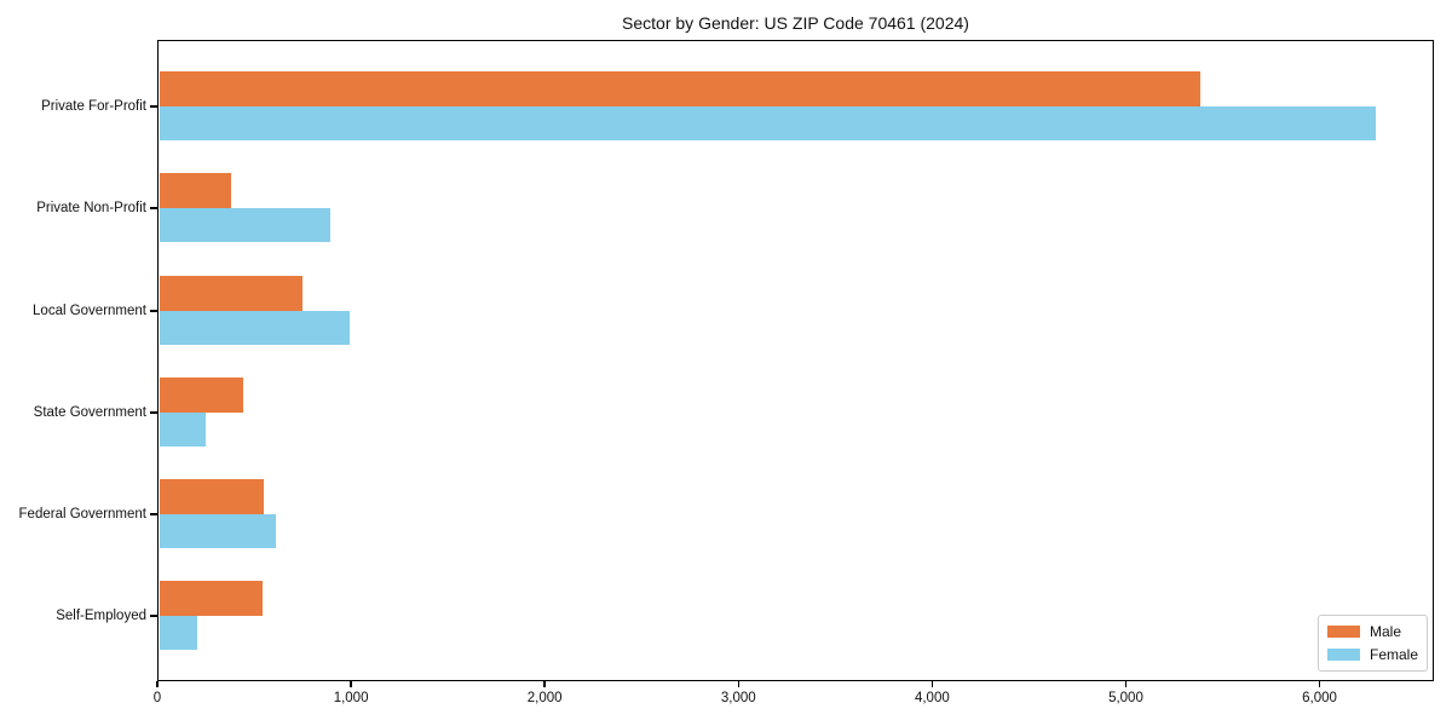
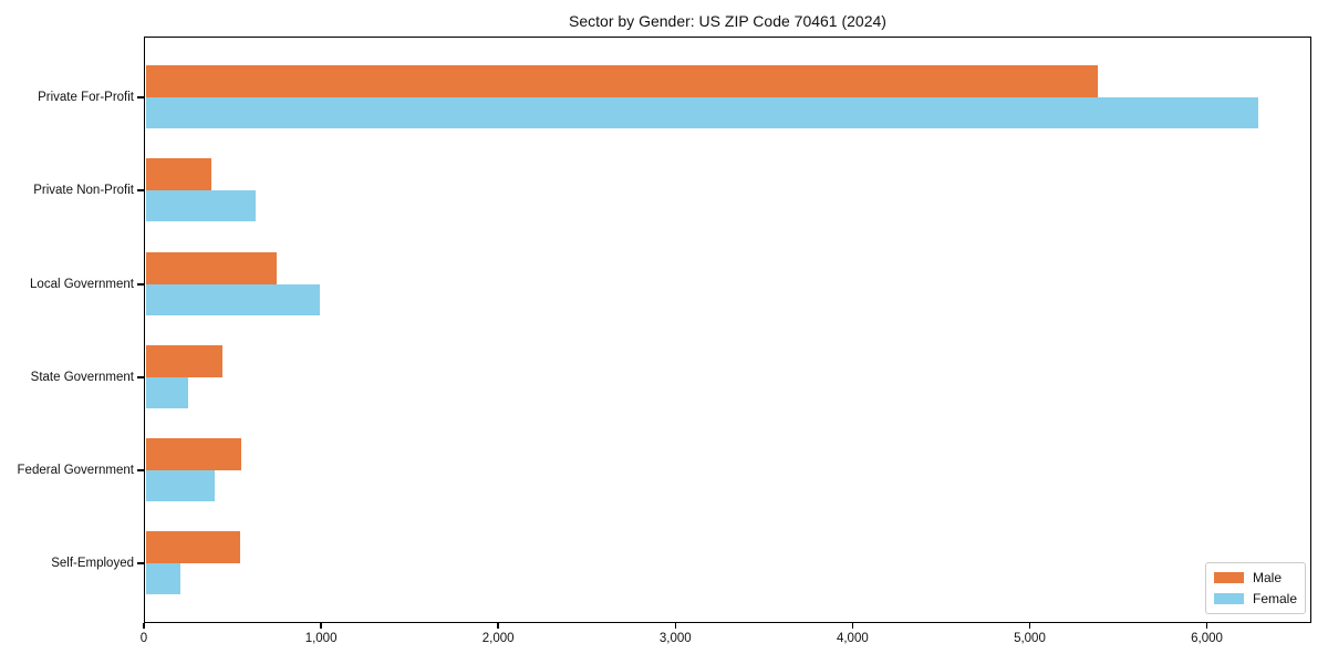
Female/Private Non-Profit: 880 -> 620
Female/Federal Government: 600 -> 390
